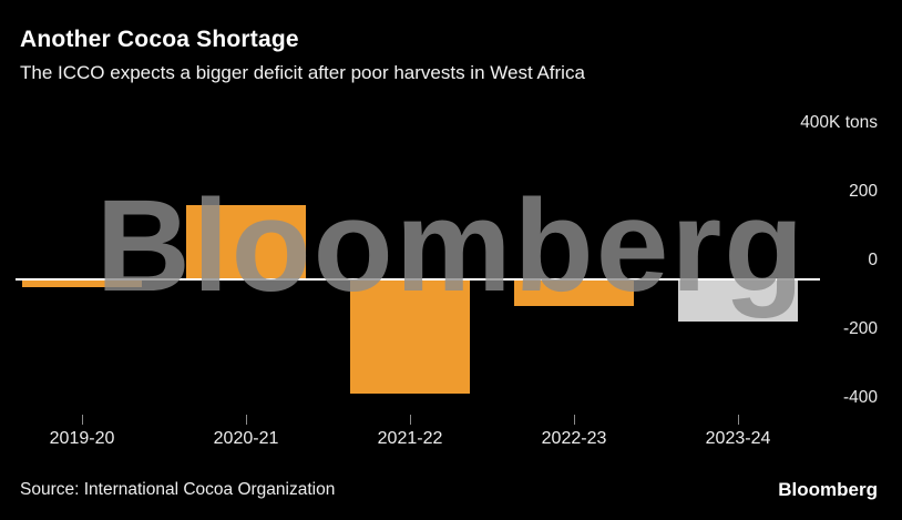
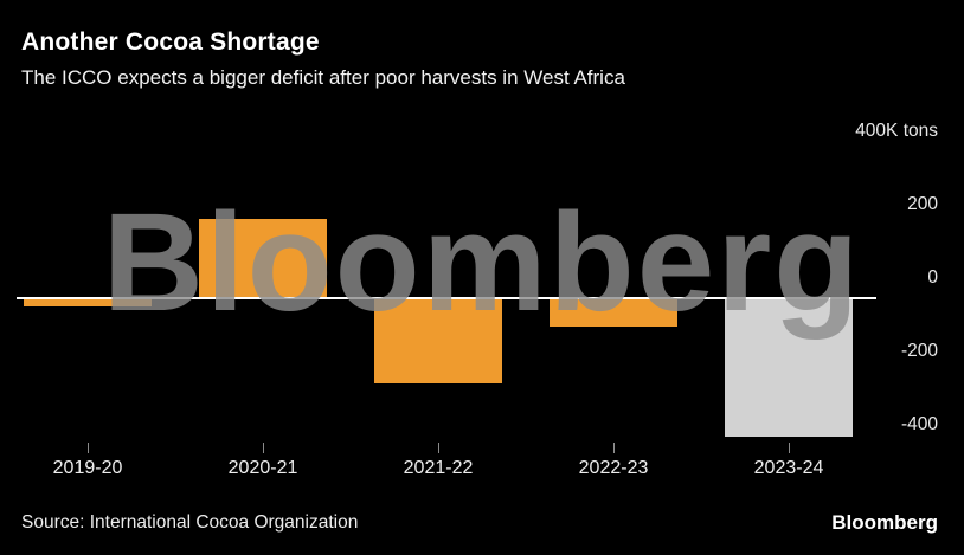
2021-22: -330 -> -230
2023-24: -120 -> -370
